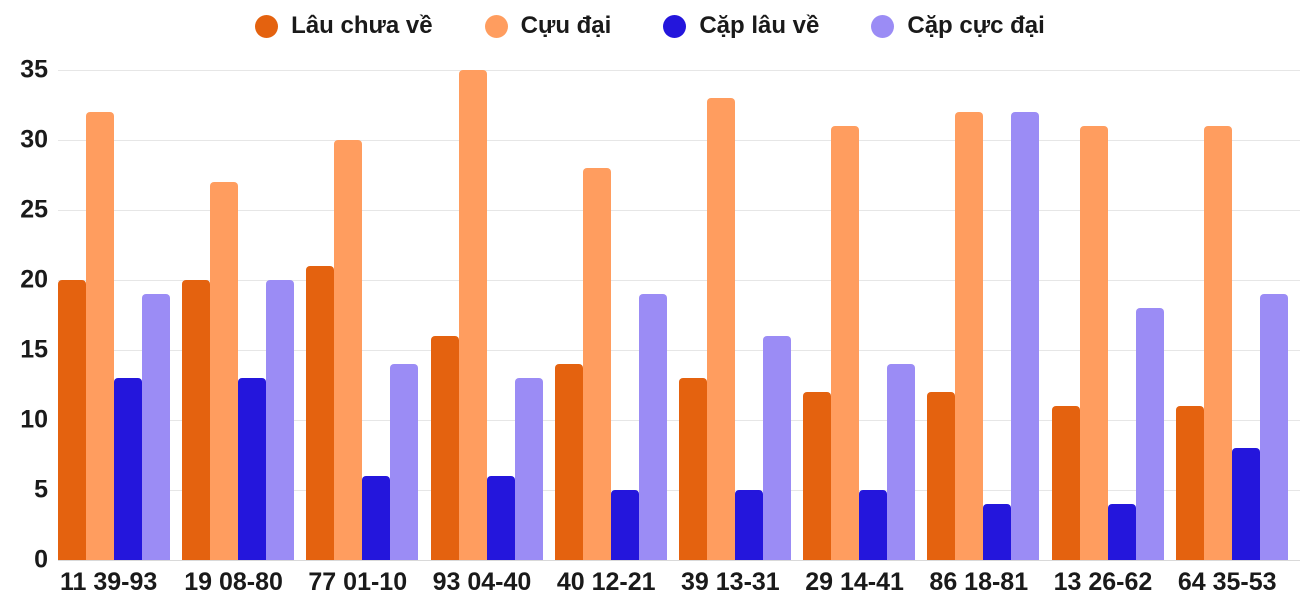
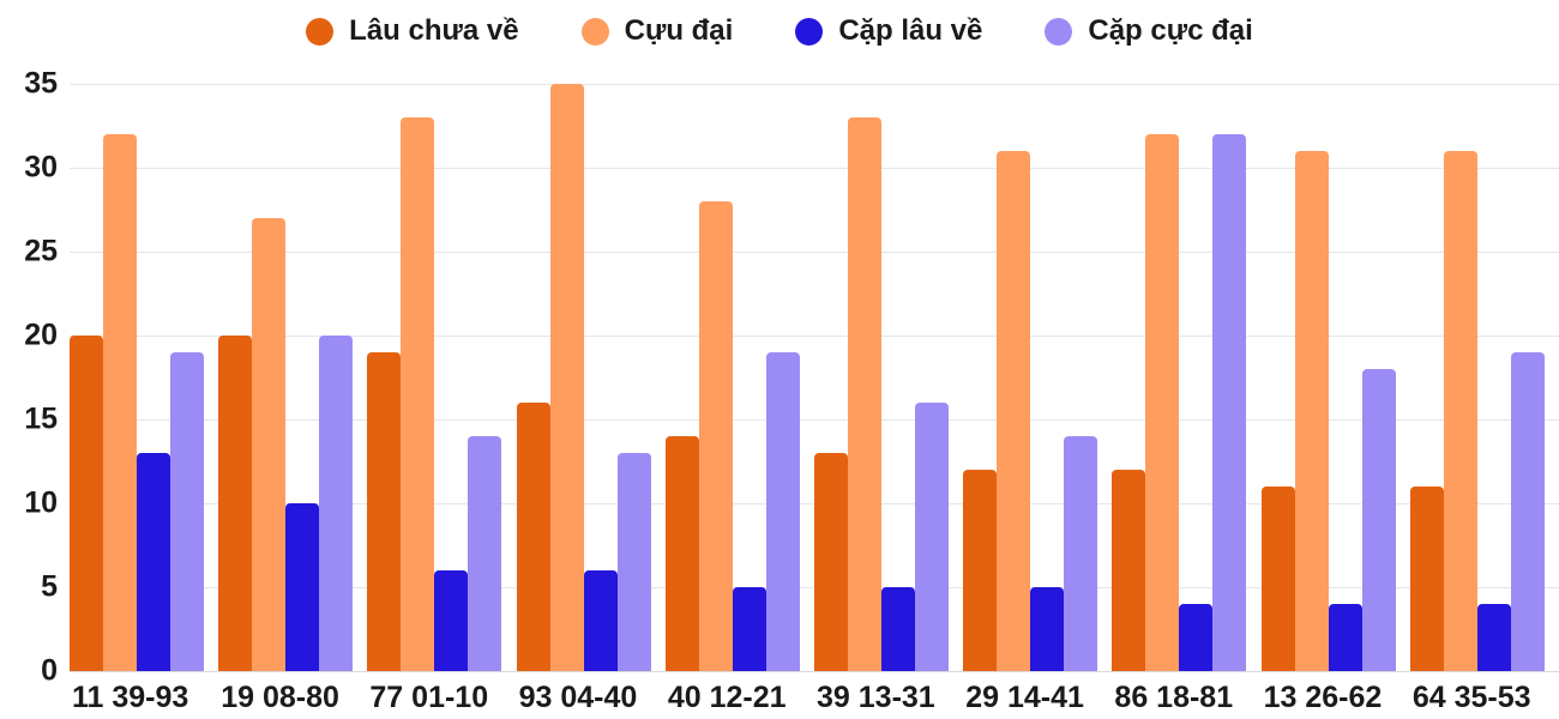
Cặp lâu về/19 08-80: 13 -> 10
Lâu chưa về/77 01-10: 21 -> 19
Cựu đại/77 01-10: 30 -> 33
Cặp lâu về/64 35-53: 8 -> 4
